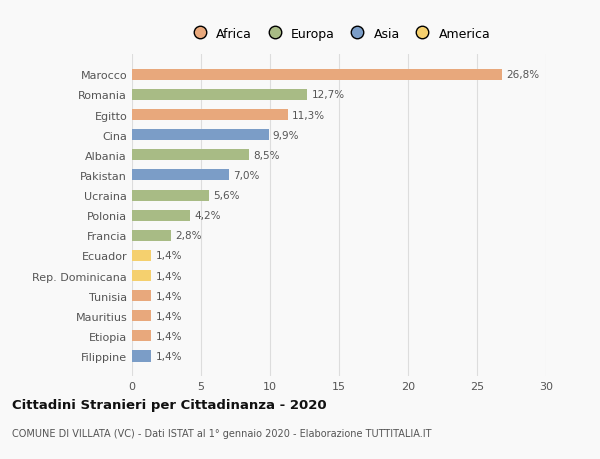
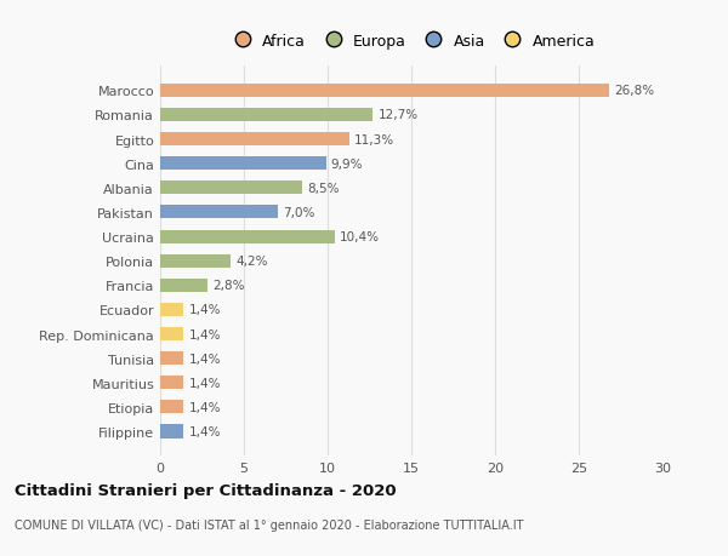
Ucraina: 5,6% -> 10,4%
